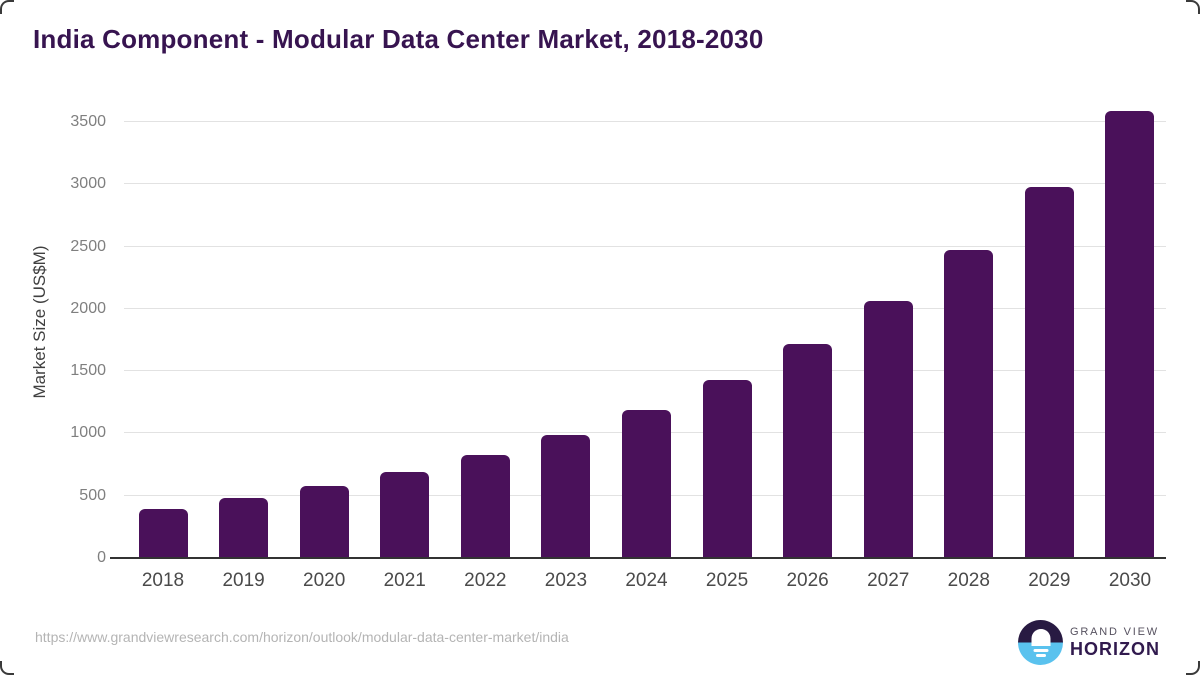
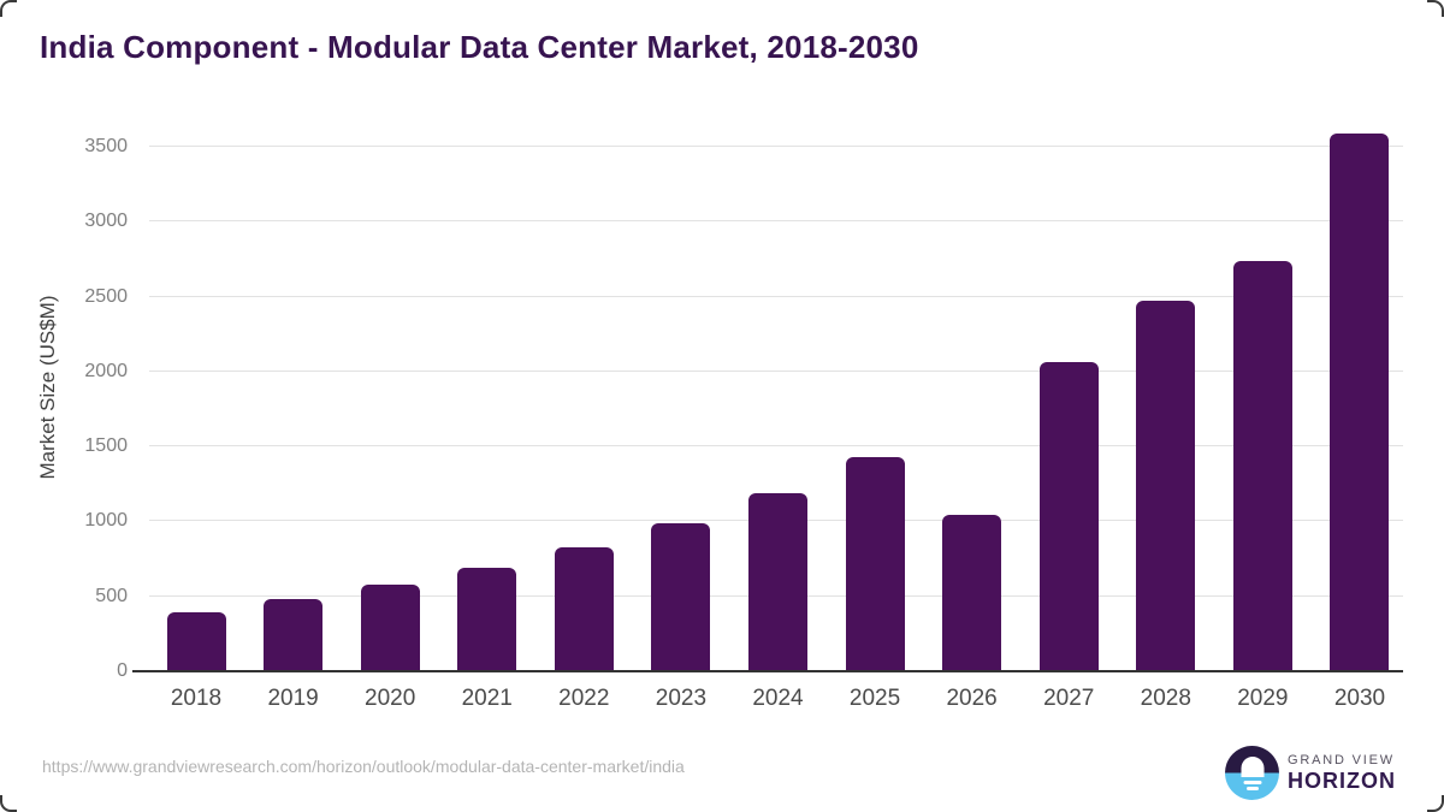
2026: 1720 -> 1040
2029: 2980 -> 2740
